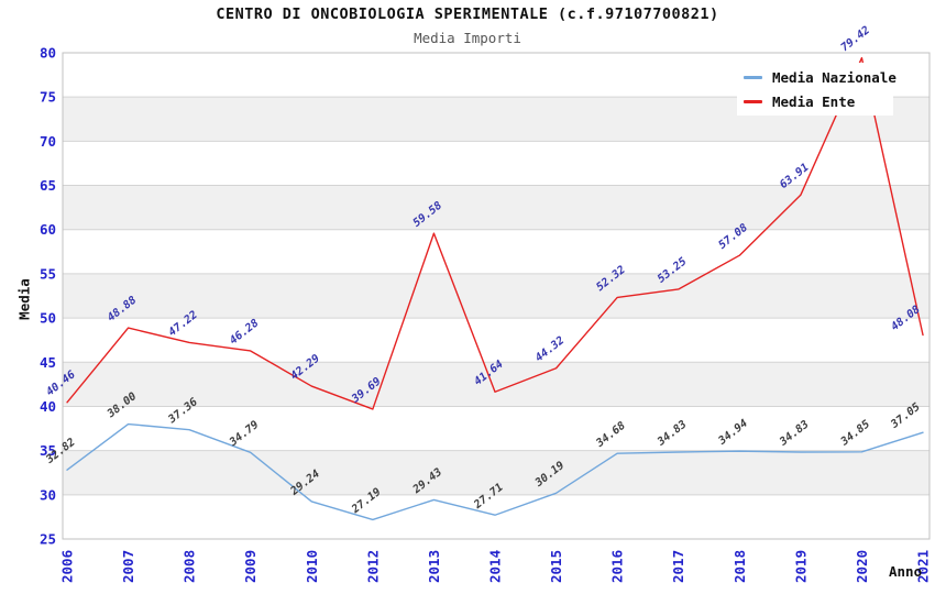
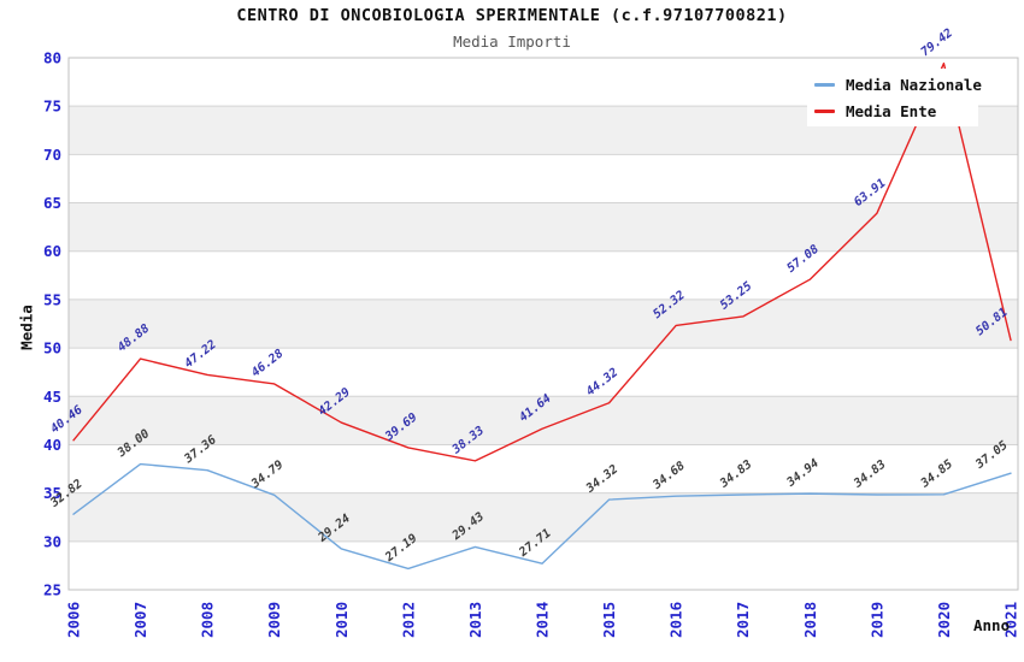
Media Ente/2013: 59.58 -> 38.33
Media Nazionale/2015: 30.19 -> 34.32
Media Ente/2021: 48.08 -> 50.81
